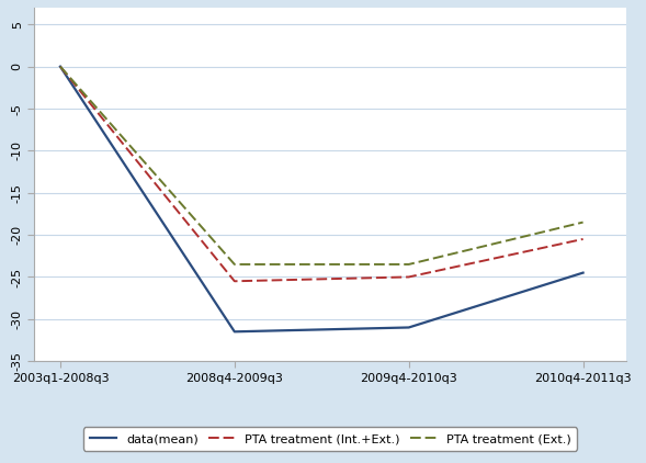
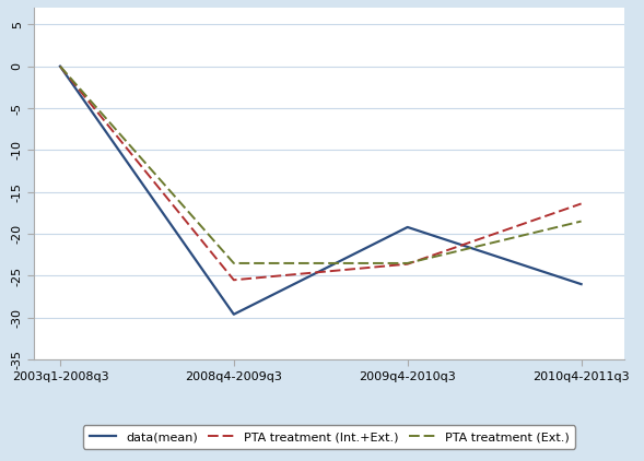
data(mean)/2008q4-2009q3: -31.5 -> -29.6
data(mean)/2009q4-2010q3: -31.0 -> -19.2
PTA treatment (Int.+Ext.)/2009q4-2010q3: -25.0 -> -23.6
data(mean)/2010q4-2011q3: -24.5 -> -26.0
PTA treatment (Int.+Ext.)/2010q4-2011q3: -20.5 -> -16.4
